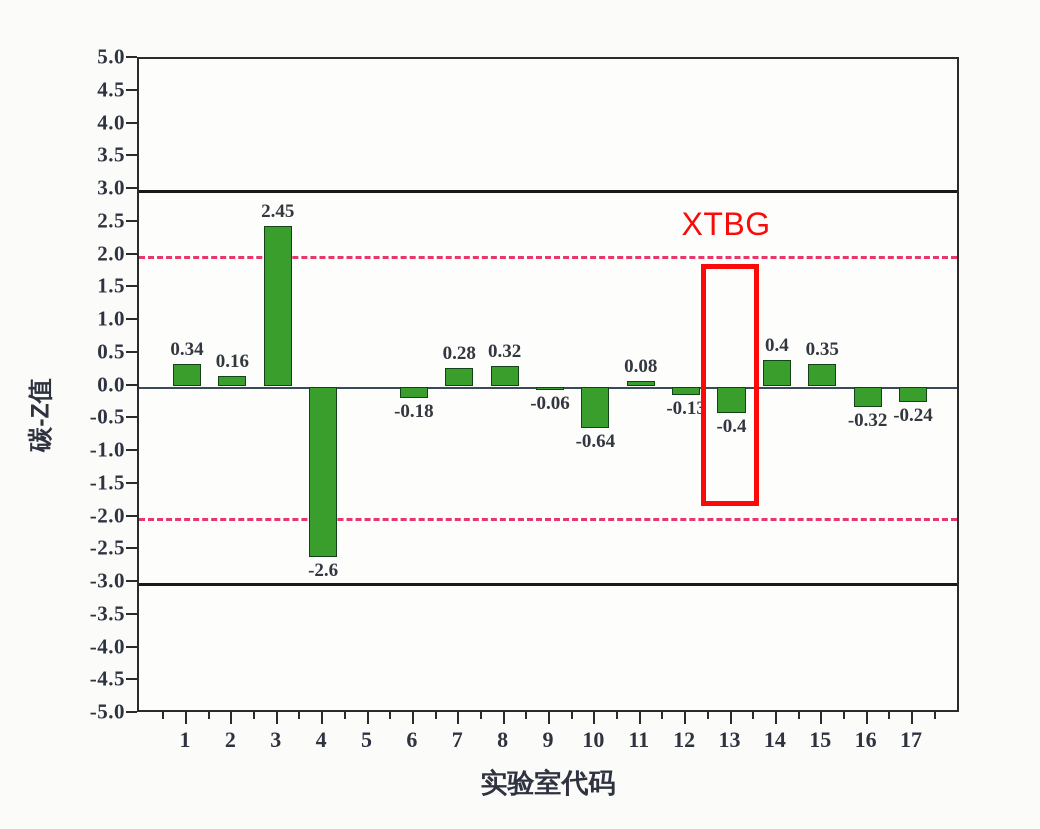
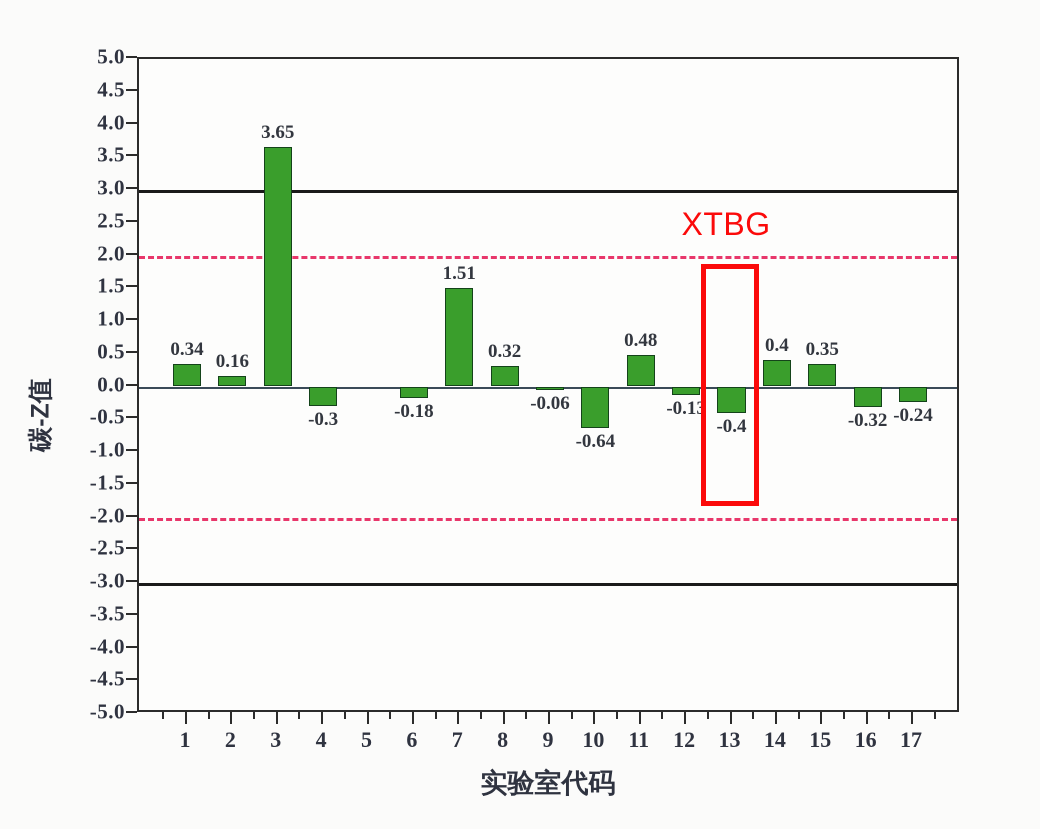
3: 2.45 -> 3.65
4: -2.6 -> -0.3
7: 0.28 -> 1.51
11: 0.08 -> 0.48
